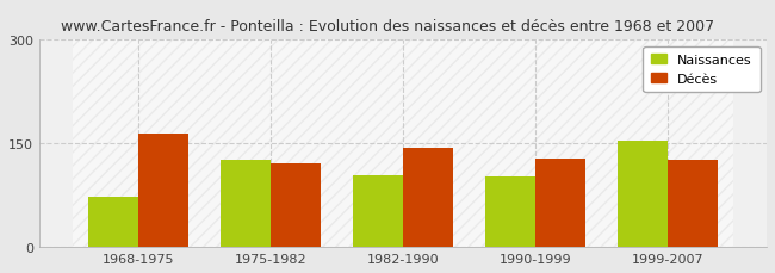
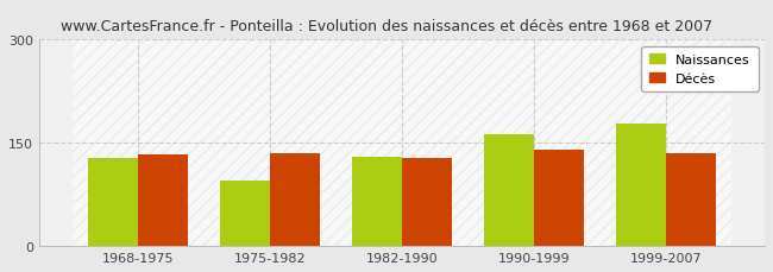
Naissances/1968-1975: 72 -> 128
Décès/1968-1975: 164 -> 133
Naissances/1975-1982: 126 -> 95
Décès/1975-1982: 120 -> 135
Naissances/1982-1990: 104 -> 130
Décès/1982-1990: 144 -> 128
Naissances/1990-1999: 102 -> 162
Décès/1990-1999: 128 -> 140
Naissances/1999-2007: 154 -> 178
Décès/1999-2007: 126 -> 135
